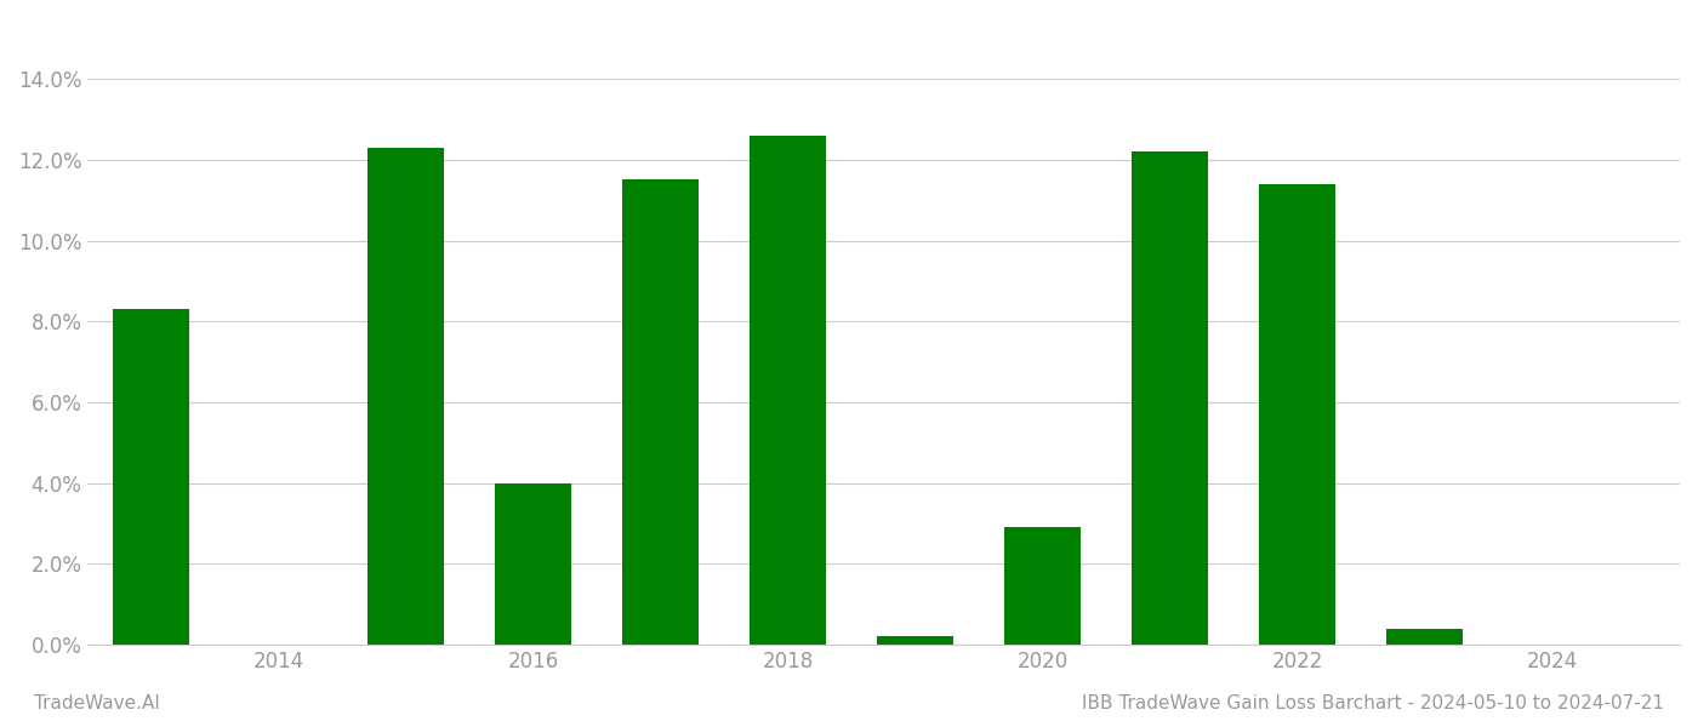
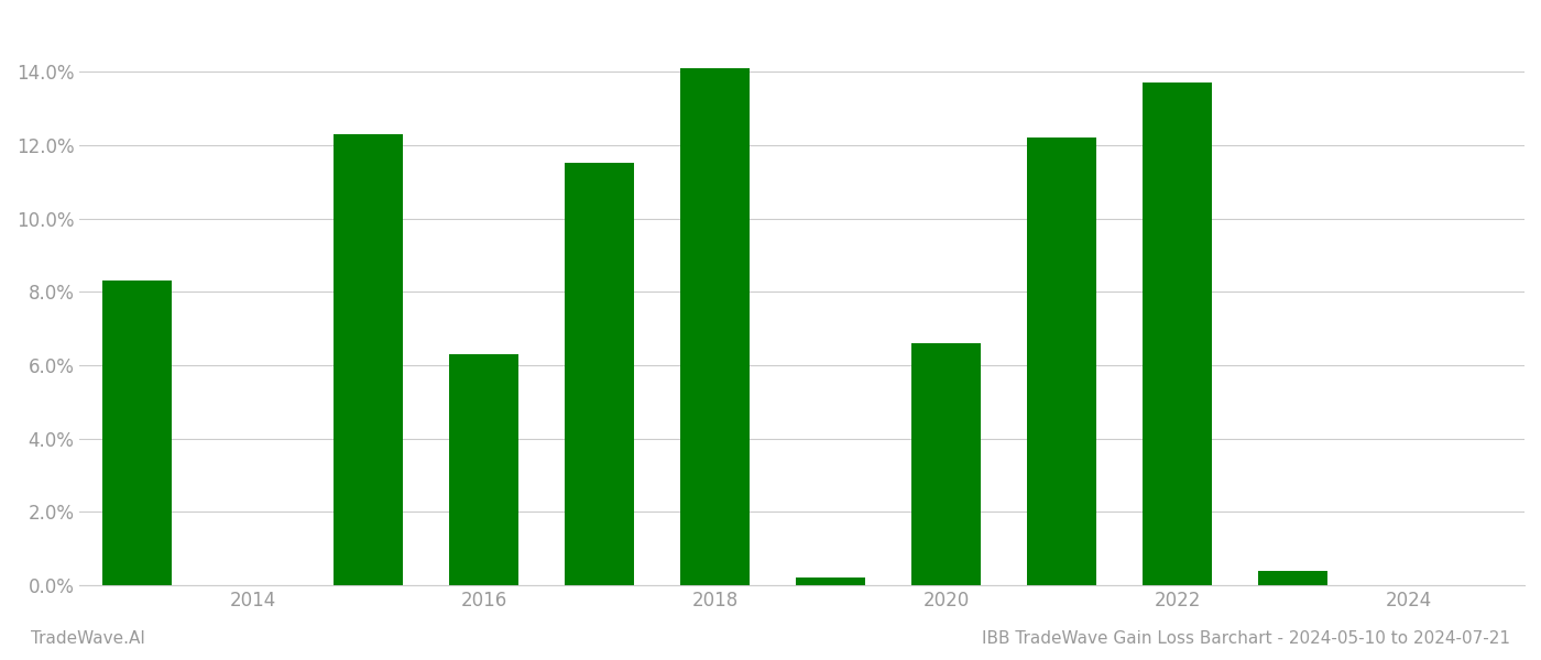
2016: 4.0% -> 6.3%
2018: 12.6% -> 14.1%
2020: 2.9% -> 6.6%
2022: 11.4% -> 13.7%
